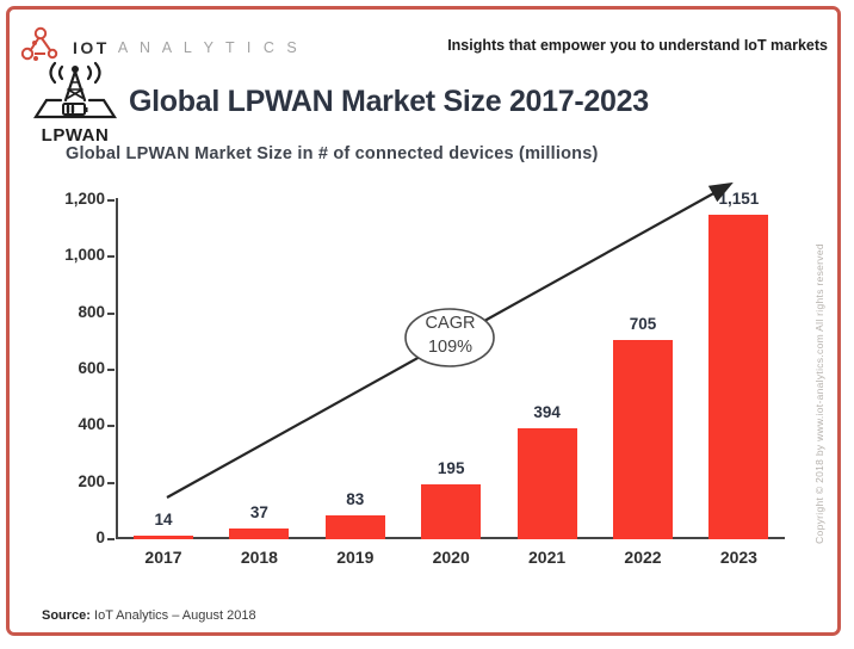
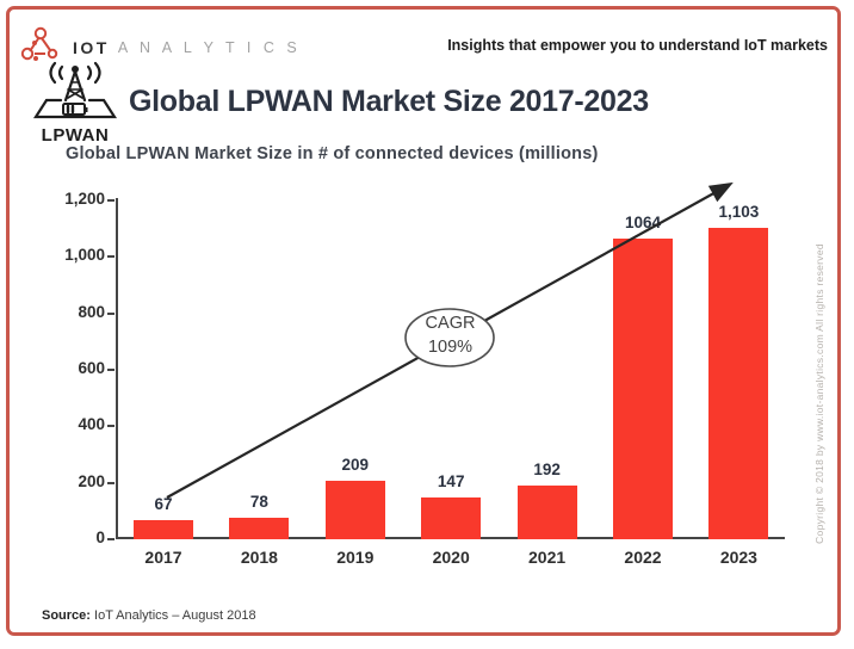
2017: 14 -> 67
2018: 37 -> 78
2019: 83 -> 209
2020: 195 -> 147
2021: 394 -> 192
2022: 705 -> 1064
2023: 1,151 -> 1,103
